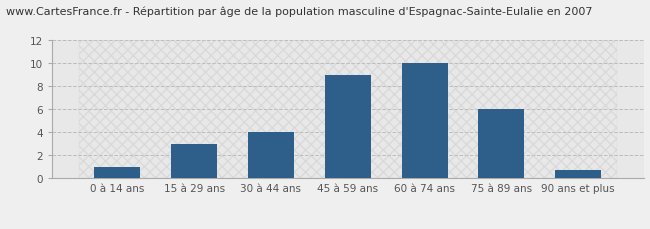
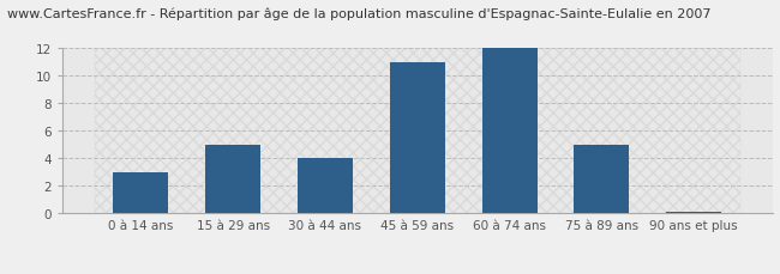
0 à 14 ans: 1.0 -> 3.0
15 à 29 ans: 3.0 -> 5.0
45 à 59 ans: 9.0 -> 11.0
60 à 74 ans: 10.0 -> 12.0
75 à 89 ans: 6.0 -> 5.0
90 ans et plus: 0.7 -> 0.1
